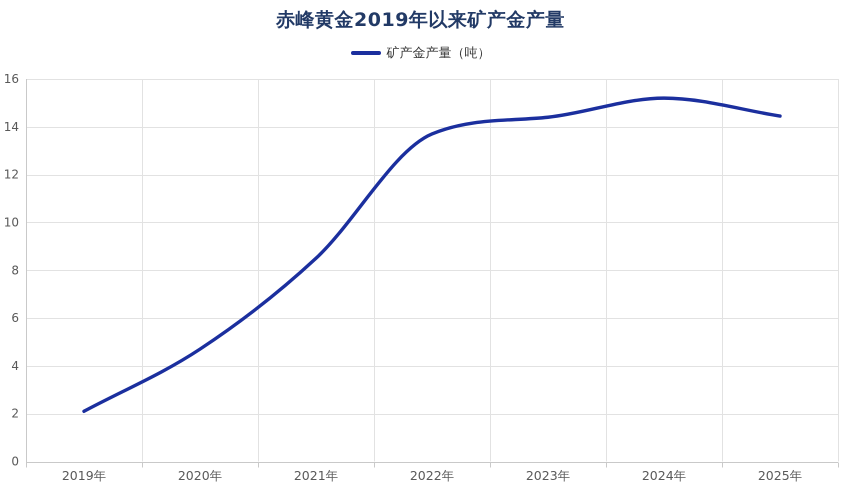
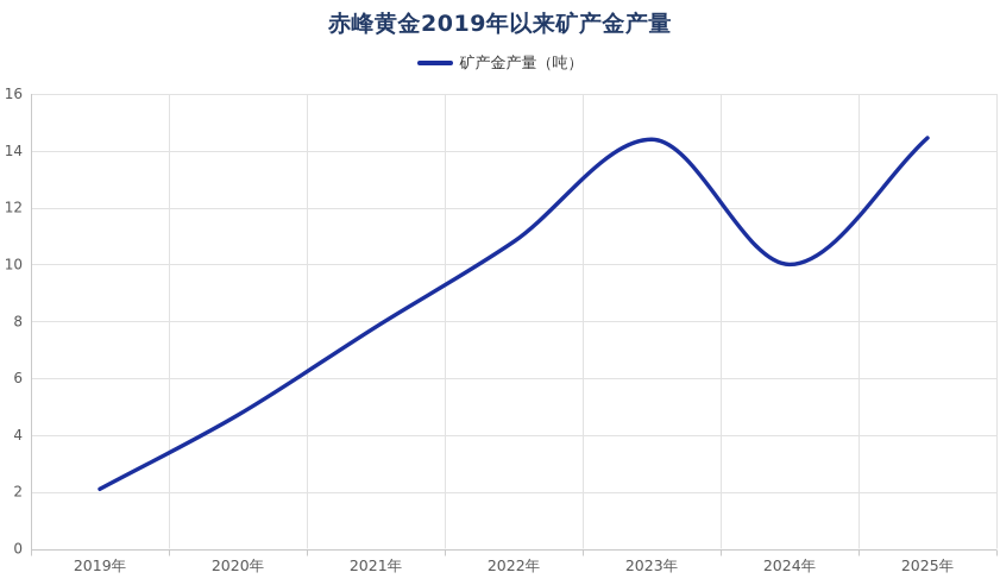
2021年: 8.5 -> 7.8
2022年: 13.7 -> 10.8
2024年: 15.2 -> 10.0
